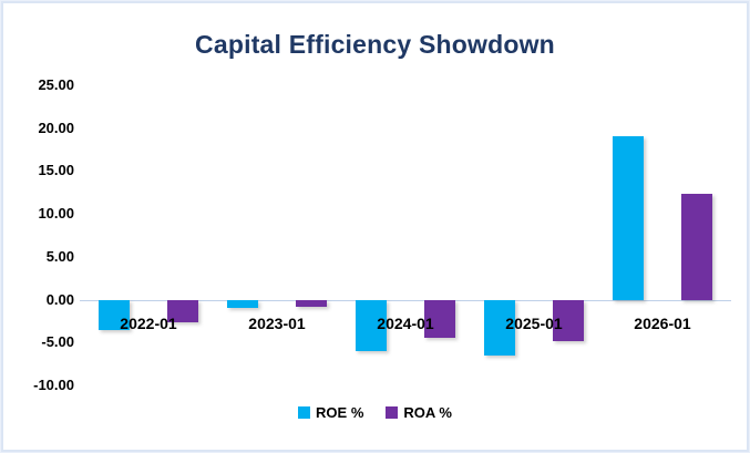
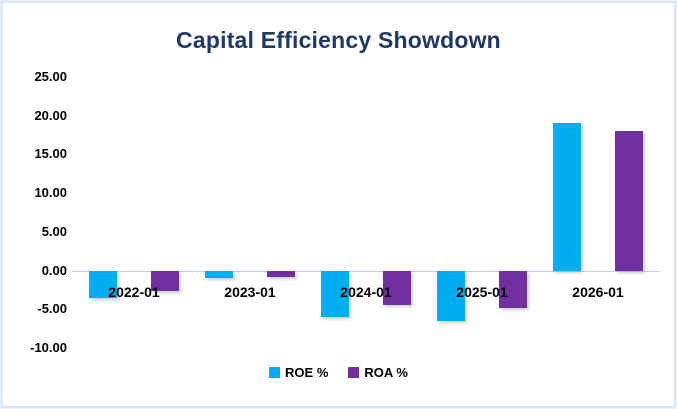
ROA %/2026-01: 12 -> 18
